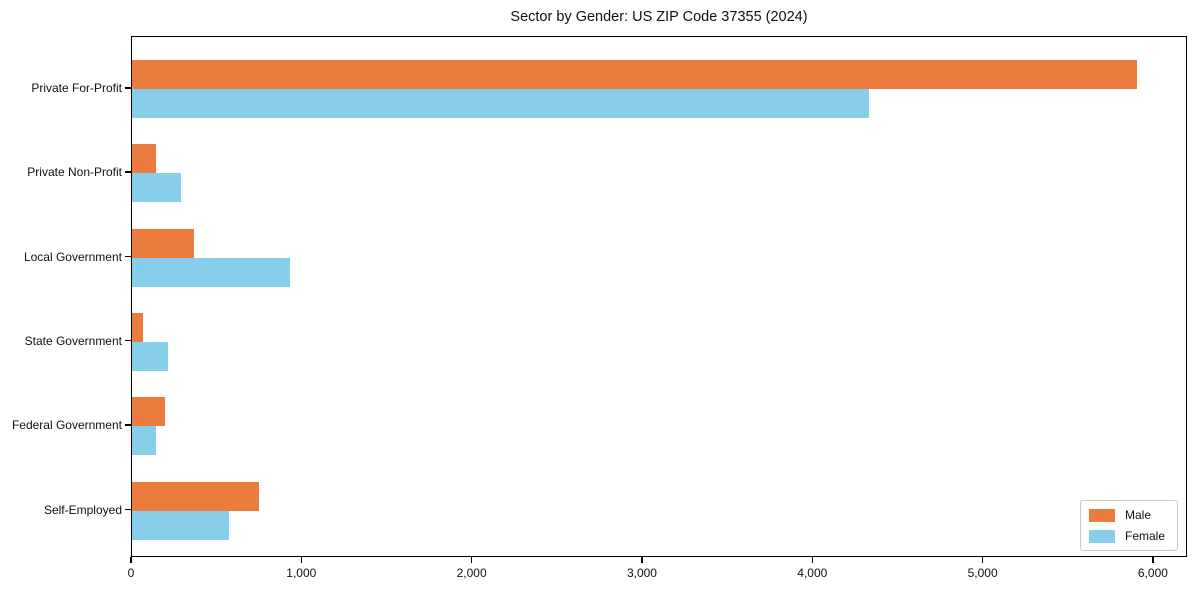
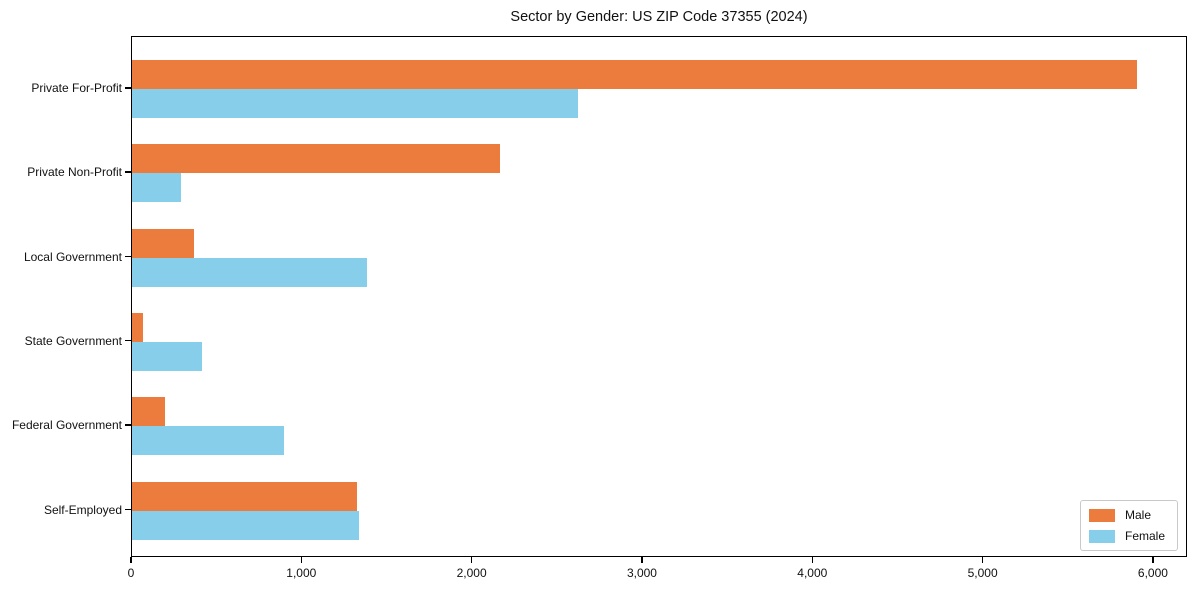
Female/Private For-Profit: 4330 -> 2620
Male/Private Non-Profit: 140 -> 2160
Female/Local Government: 930 -> 1380
Female/State Government: 210 -> 410
Female/Federal Government: 140 -> 890
Male/Self-Employed: 740 -> 1320
Female/Self-Employed: 570 -> 1330
